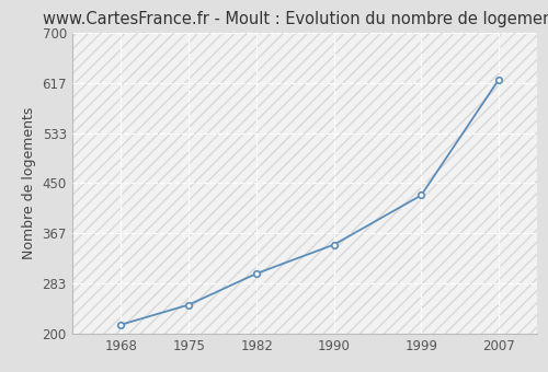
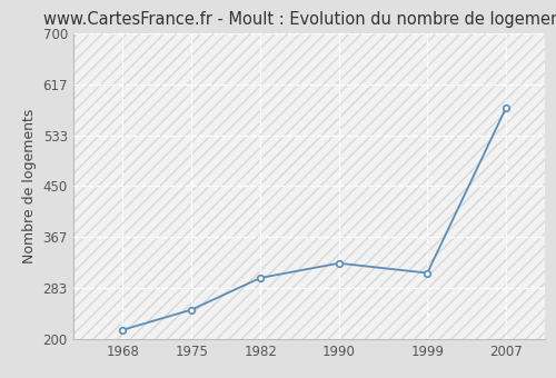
1990: 348 -> 324
1999: 430 -> 308
2007: 622 -> 578
